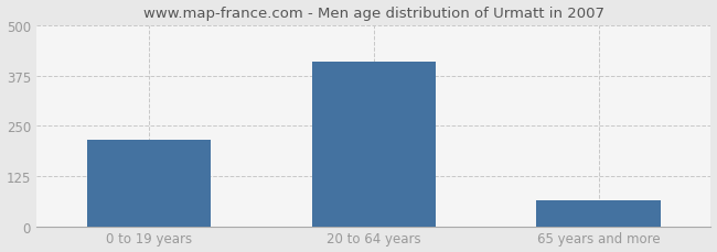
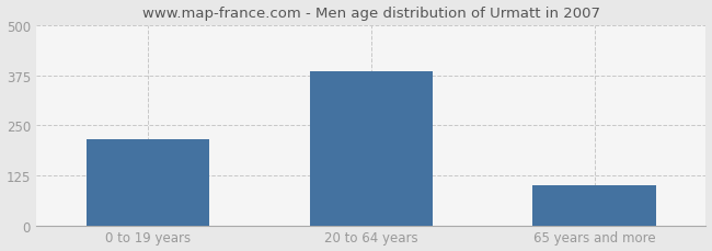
20 to 64 years: 410 -> 385
65 years and more: 65 -> 100
